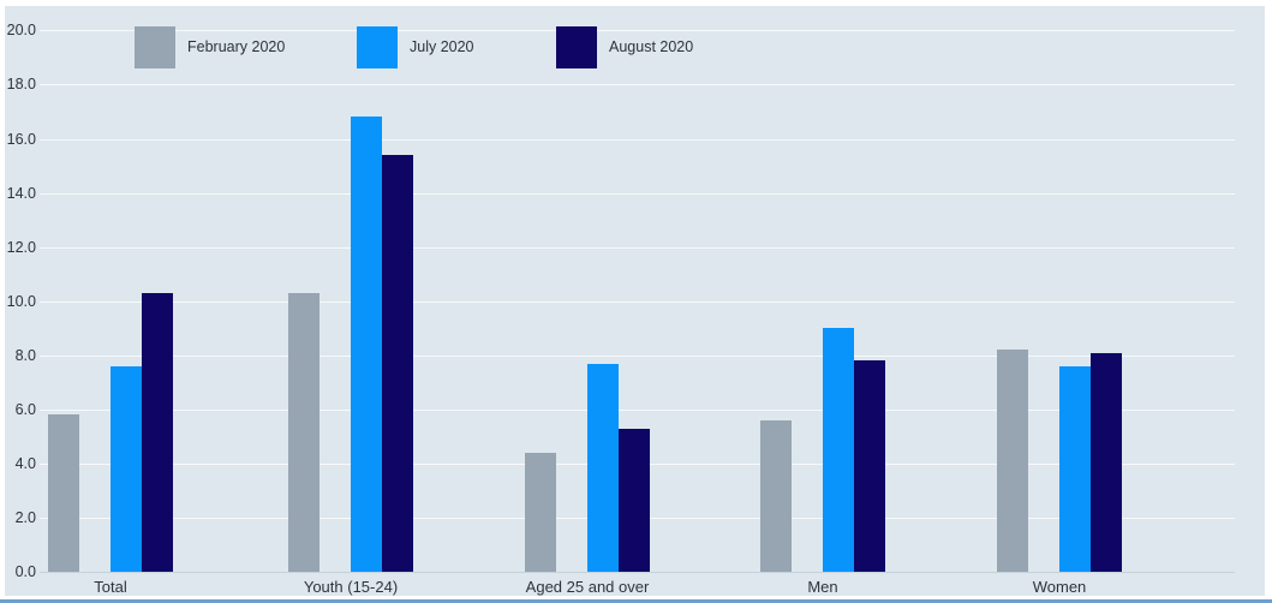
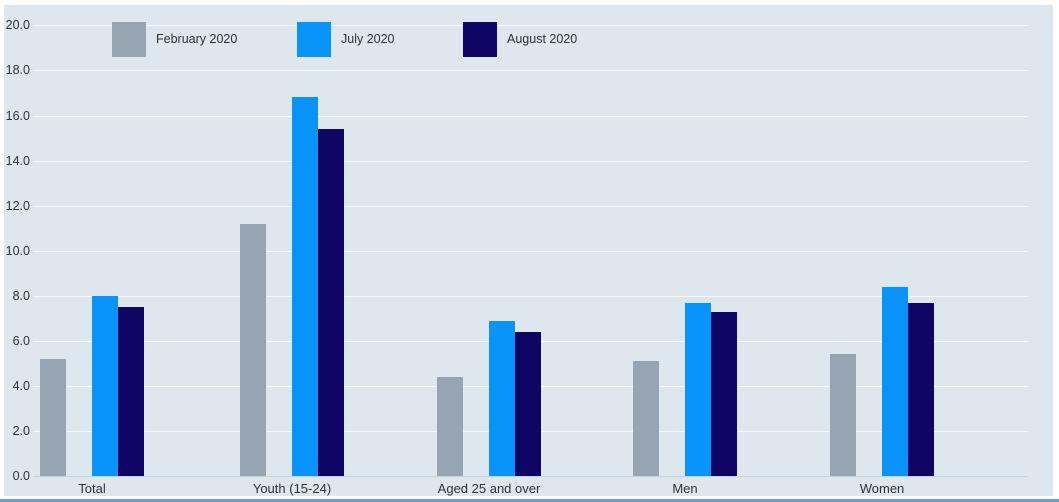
February 2020/Total: 5.8 -> 5.2
July 2020/Total: 7.6 -> 8.0
August 2020/Total: 10.3 -> 7.5
February 2020/Youth (15-24): 10.3 -> 11.2
July 2020/Aged 25 and over: 7.7 -> 6.9
August 2020/Aged 25 and over: 5.3 -> 6.4
February 2020/Men: 5.6 -> 5.1
July 2020/Men: 9.0 -> 7.7
August 2020/Men: 7.8 -> 7.3
February 2020/Women: 8.2 -> 5.4
July 2020/Women: 7.6 -> 8.4
August 2020/Women: 8.1 -> 7.7
